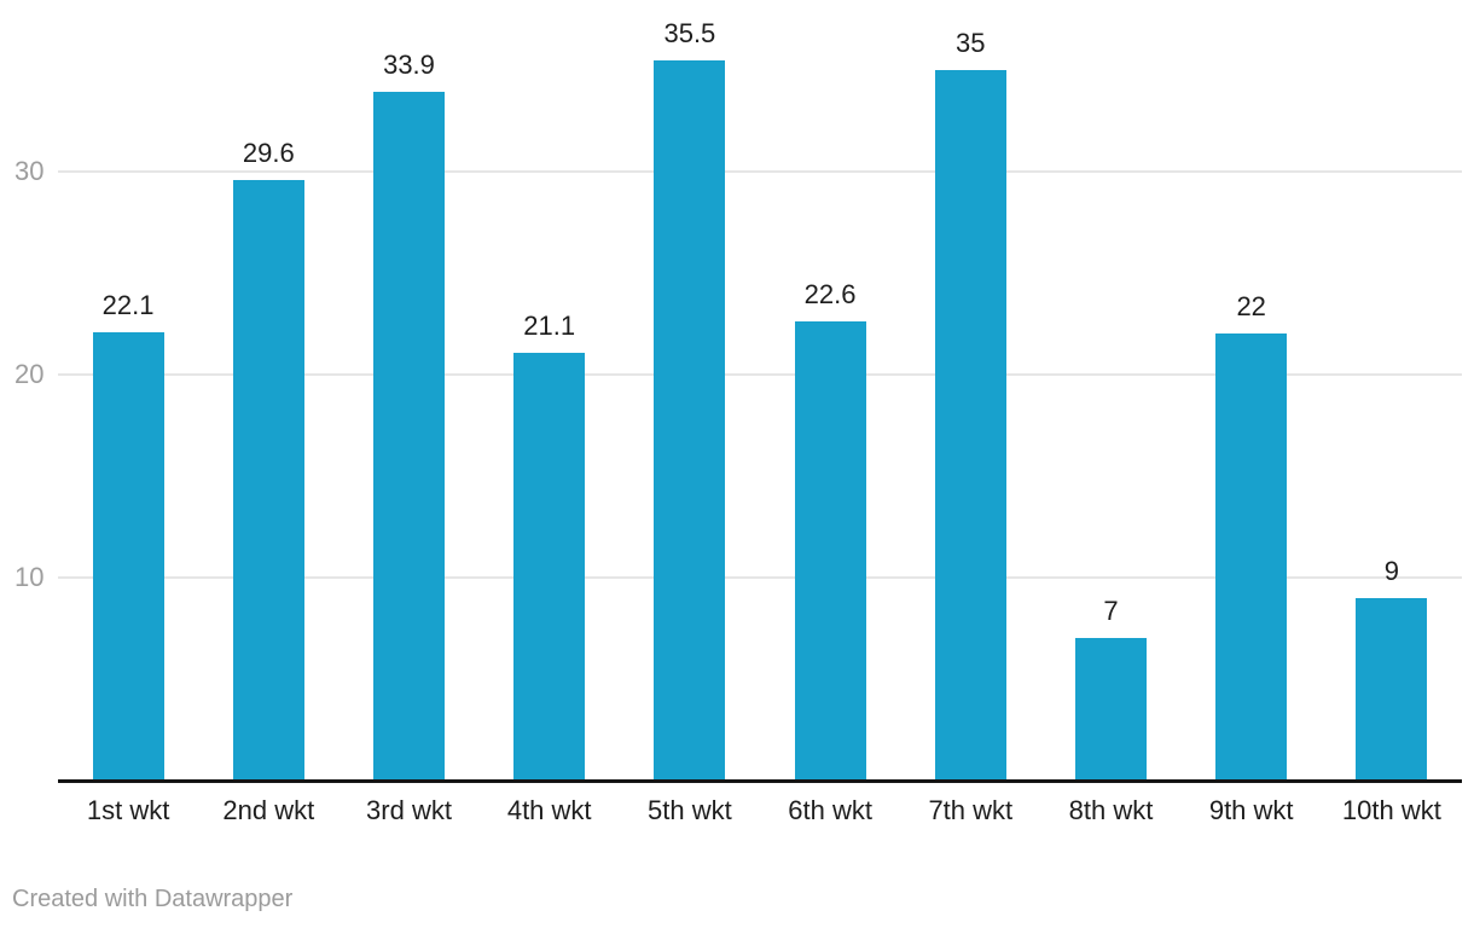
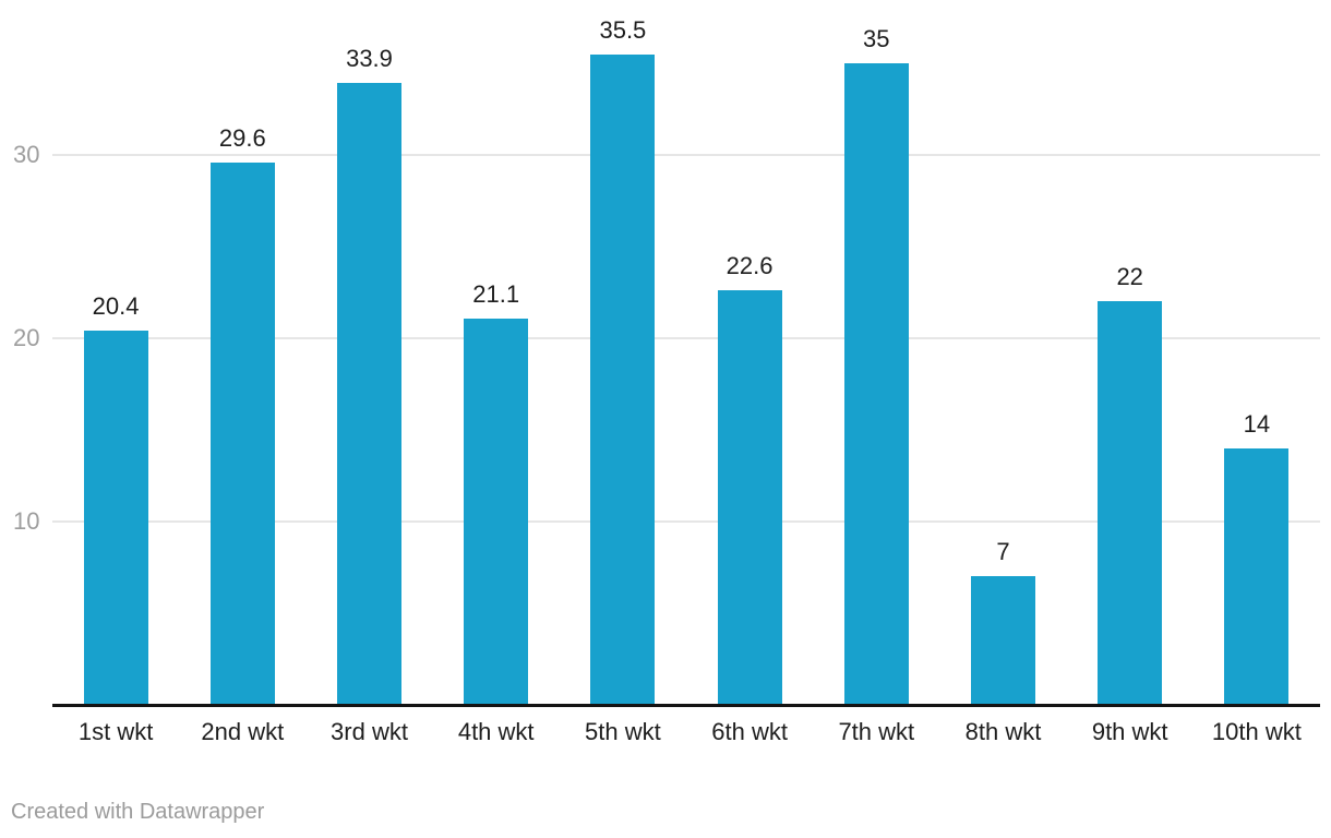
1st wkt: 22.1 -> 20.4
10th wkt: 9 -> 14
